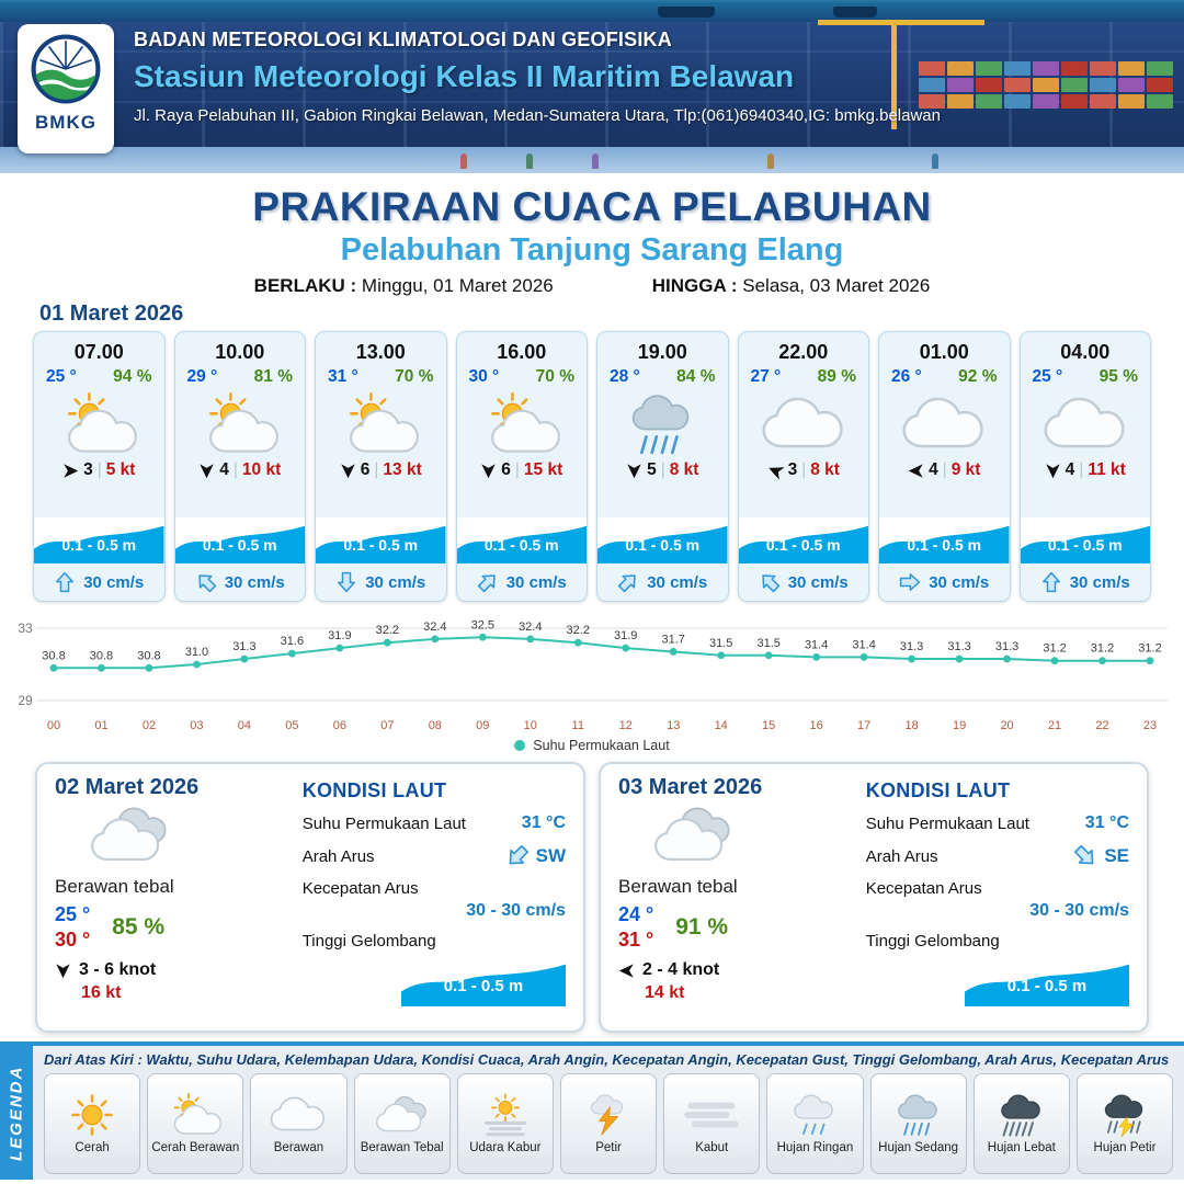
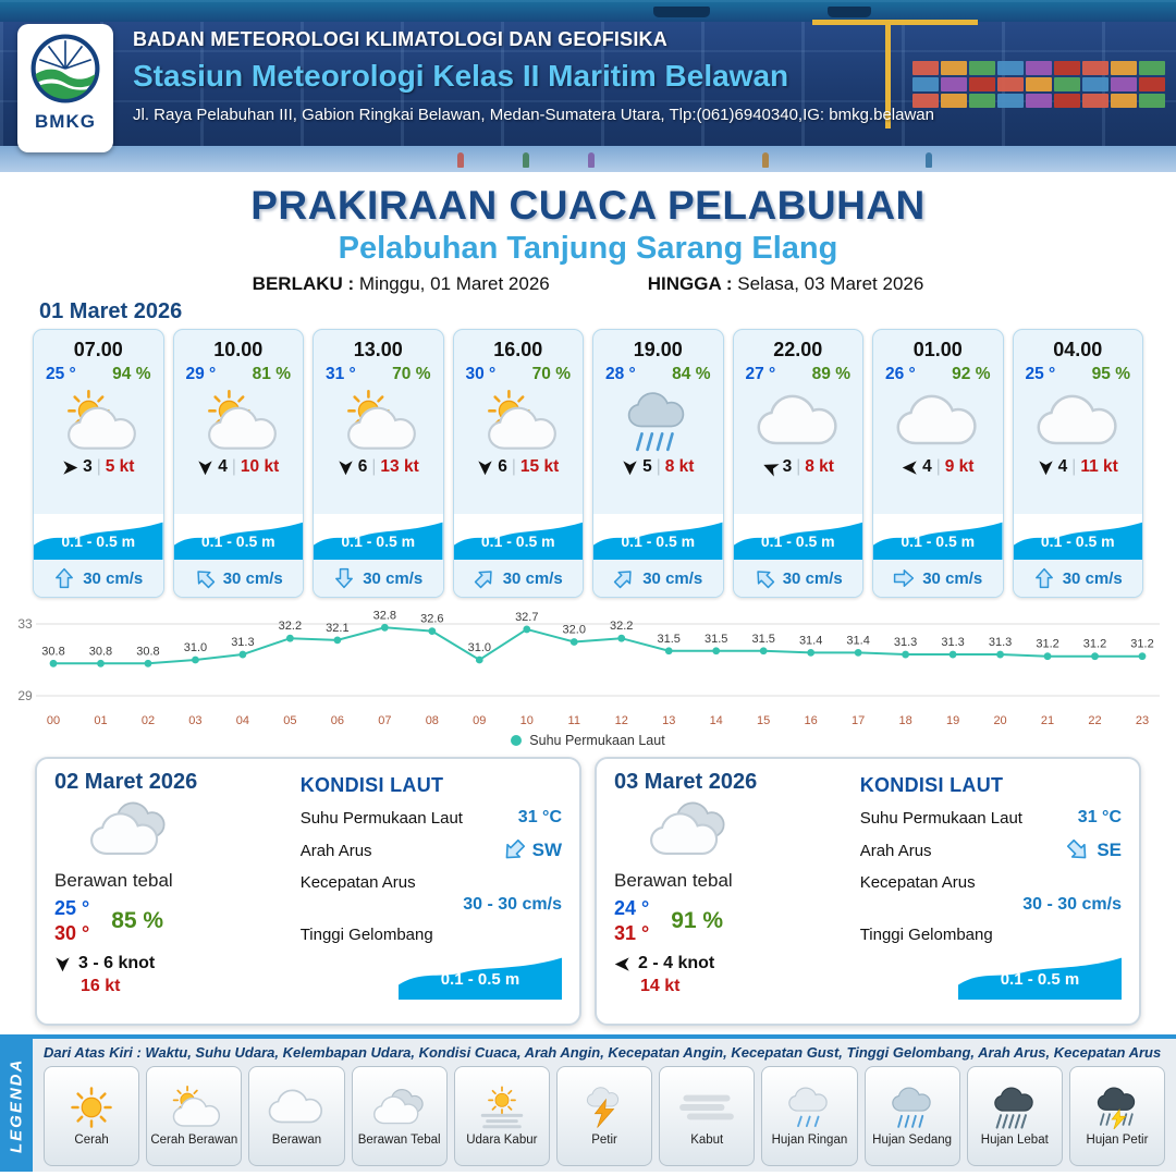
05: 31.6 -> 32.2
06: 31.9 -> 32.1
07: 32.2 -> 32.8
08: 32.4 -> 32.6
09: 32.5 -> 31.0
10: 32.4 -> 32.7
11: 32.2 -> 32.0
12: 31.9 -> 32.2
13: 31.7 -> 31.5
